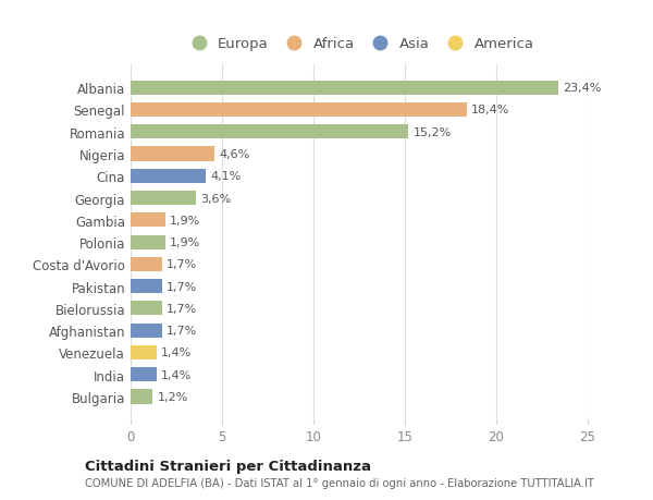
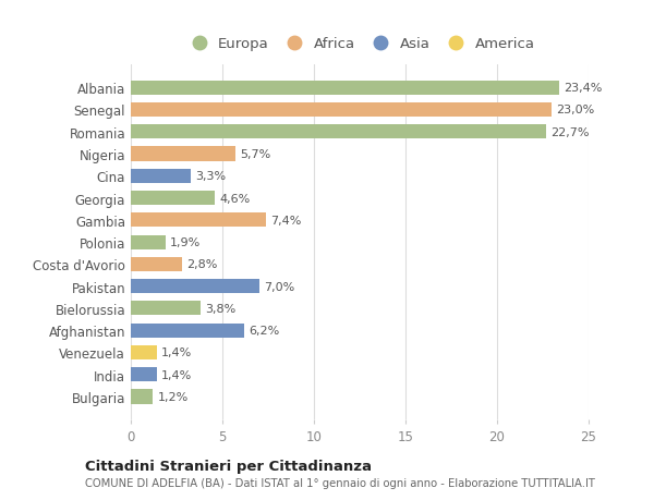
Senegal: 18,4% -> 23,0%
Romania: 15,2% -> 22,7%
Nigeria: 4,6% -> 5,7%
Cina: 4,1% -> 3,3%
Georgia: 3,6% -> 4,6%
Gambia: 1,9% -> 7,4%
Costa d'Avorio: 1,7% -> 2,8%
Pakistan: 1,7% -> 7,0%
Bielorussia: 1,7% -> 3,8%
Afghanistan: 1,7% -> 6,2%
